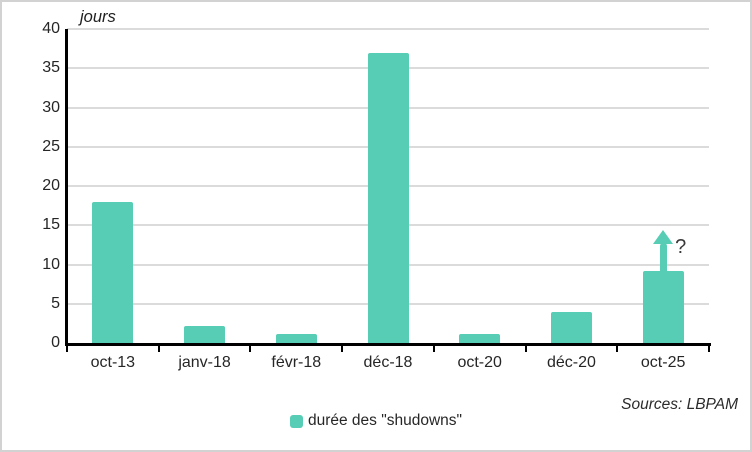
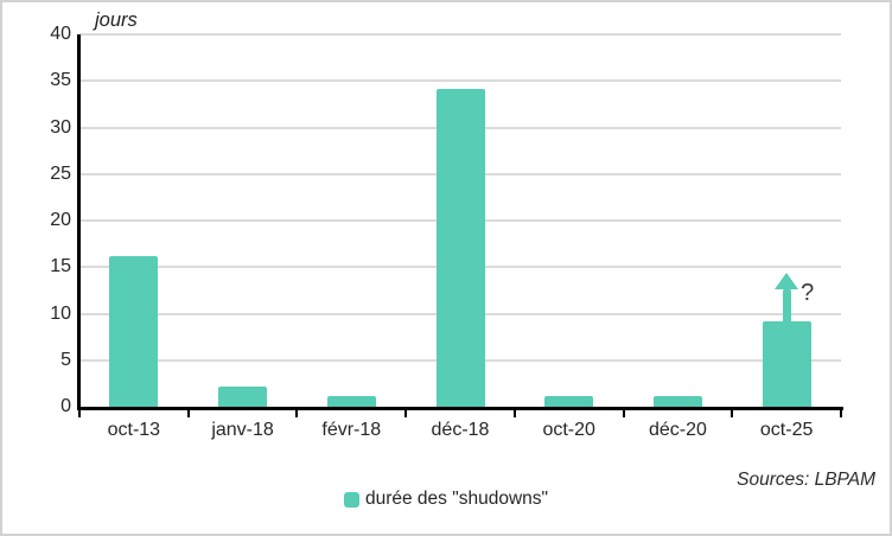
oct-13: 18 -> 16
déc-18: 37 -> 34
déc-20: 4 -> 1
